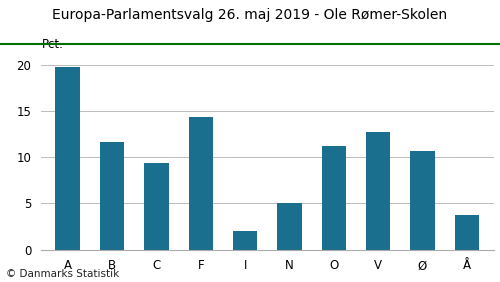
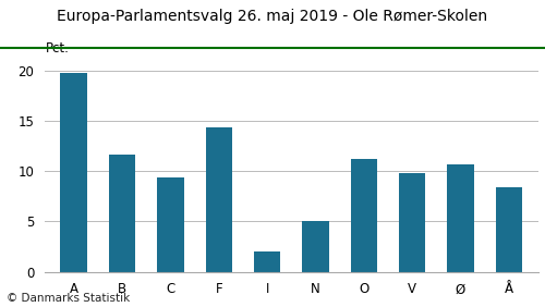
V: 12.7 -> 9.8
Å: 3.7 -> 8.4
